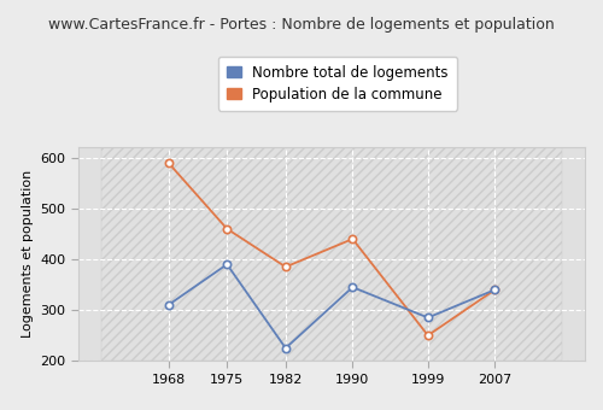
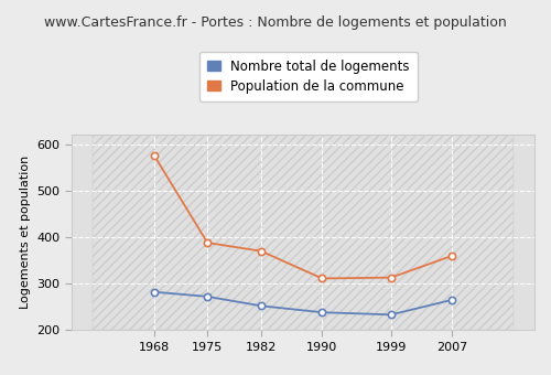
Nombre total de logements/1968: 310 -> 282
Population de la commune/1968: 590 -> 577
Nombre total de logements/1975: 390 -> 272
Population de la commune/1975: 460 -> 388
Nombre total de logements/1982: 225 -> 252
Population de la commune/1982: 385 -> 370
Nombre total de logements/1990: 345 -> 238
Population de la commune/1990: 440 -> 311
Nombre total de logements/1999: 285 -> 233
Population de la commune/1999: 250 -> 313
Nombre total de logements/2007: 340 -> 265
Population de la commune/2007: 340 -> 360
